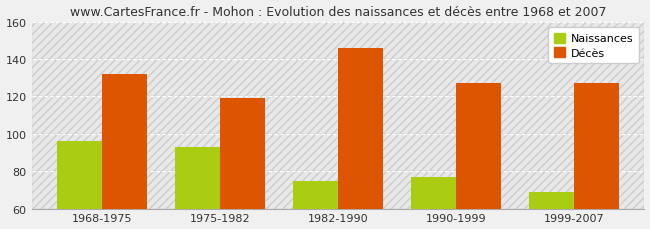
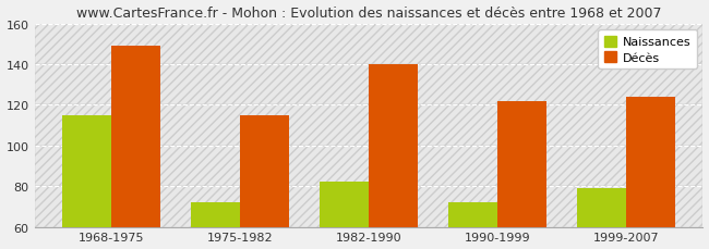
Naissances/1968-1975: 96 -> 115
Décès/1968-1975: 132 -> 149
Naissances/1975-1982: 93 -> 72
Décès/1975-1982: 119 -> 115
Naissances/1982-1990: 75 -> 82
Décès/1982-1990: 146 -> 140
Naissances/1990-1999: 77 -> 72
Décès/1990-1999: 127 -> 122
Naissances/1999-2007: 69 -> 79
Décès/1999-2007: 127 -> 124
